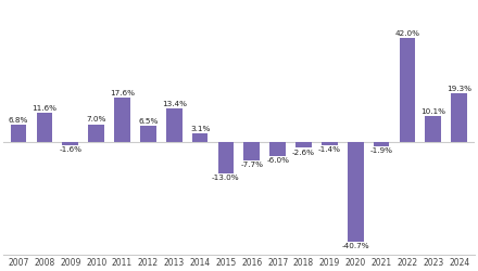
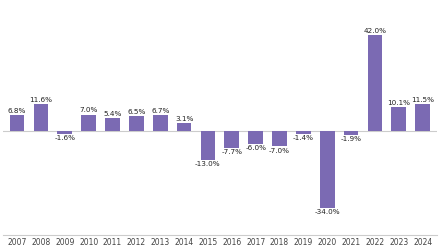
2011: 17.6% -> 5.4%
2013: 13.4% -> 6.7%
2018: -2.6% -> -7.0%
2020: -40.7% -> -34.0%
2024: 19.3% -> 11.5%
